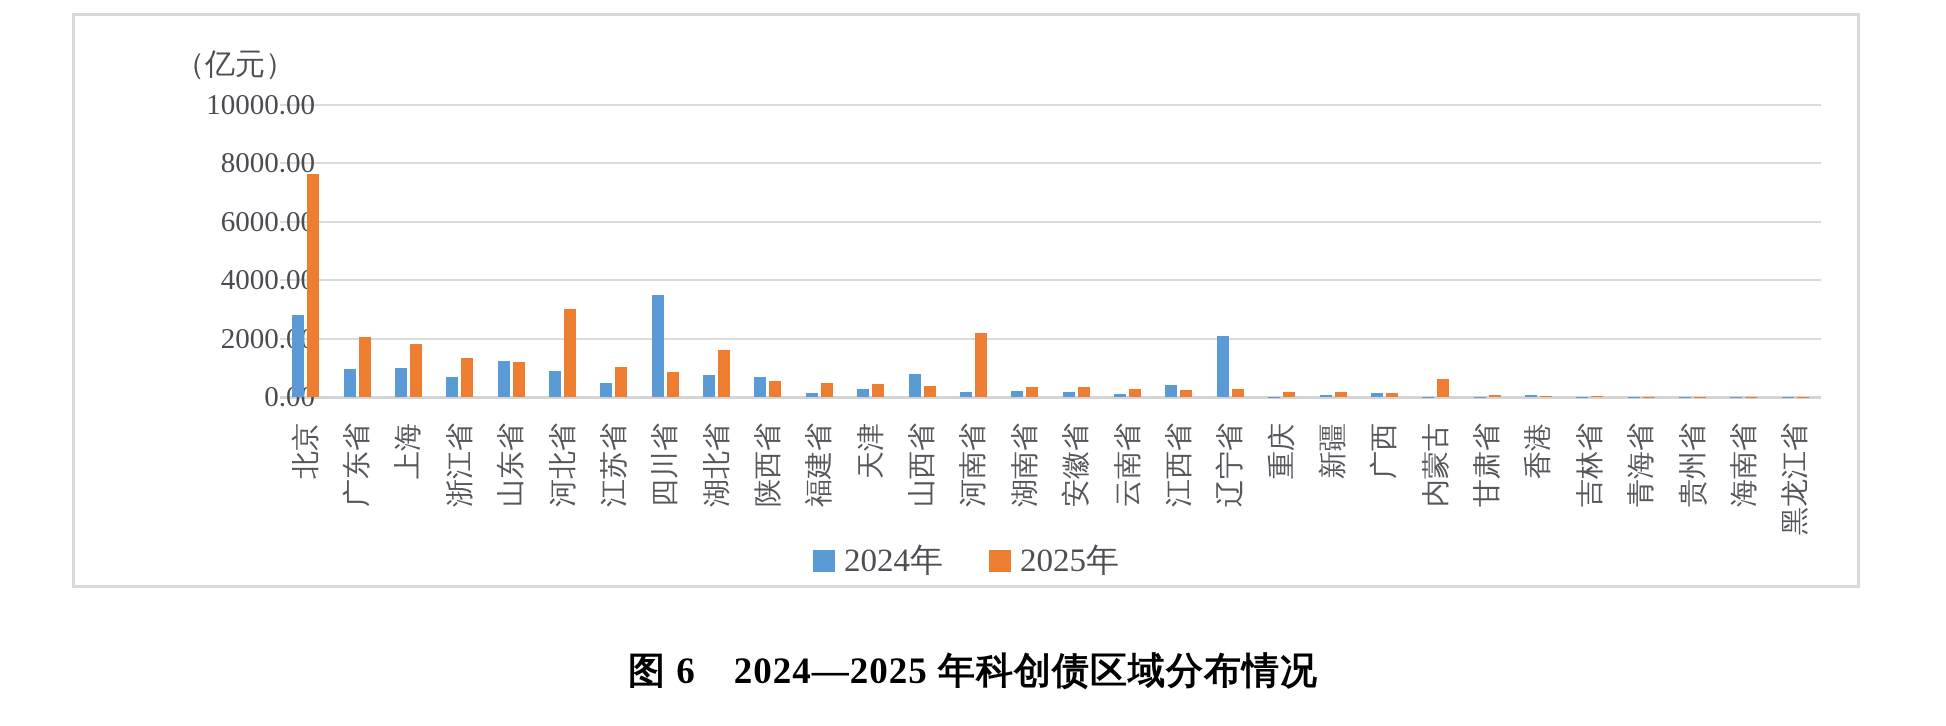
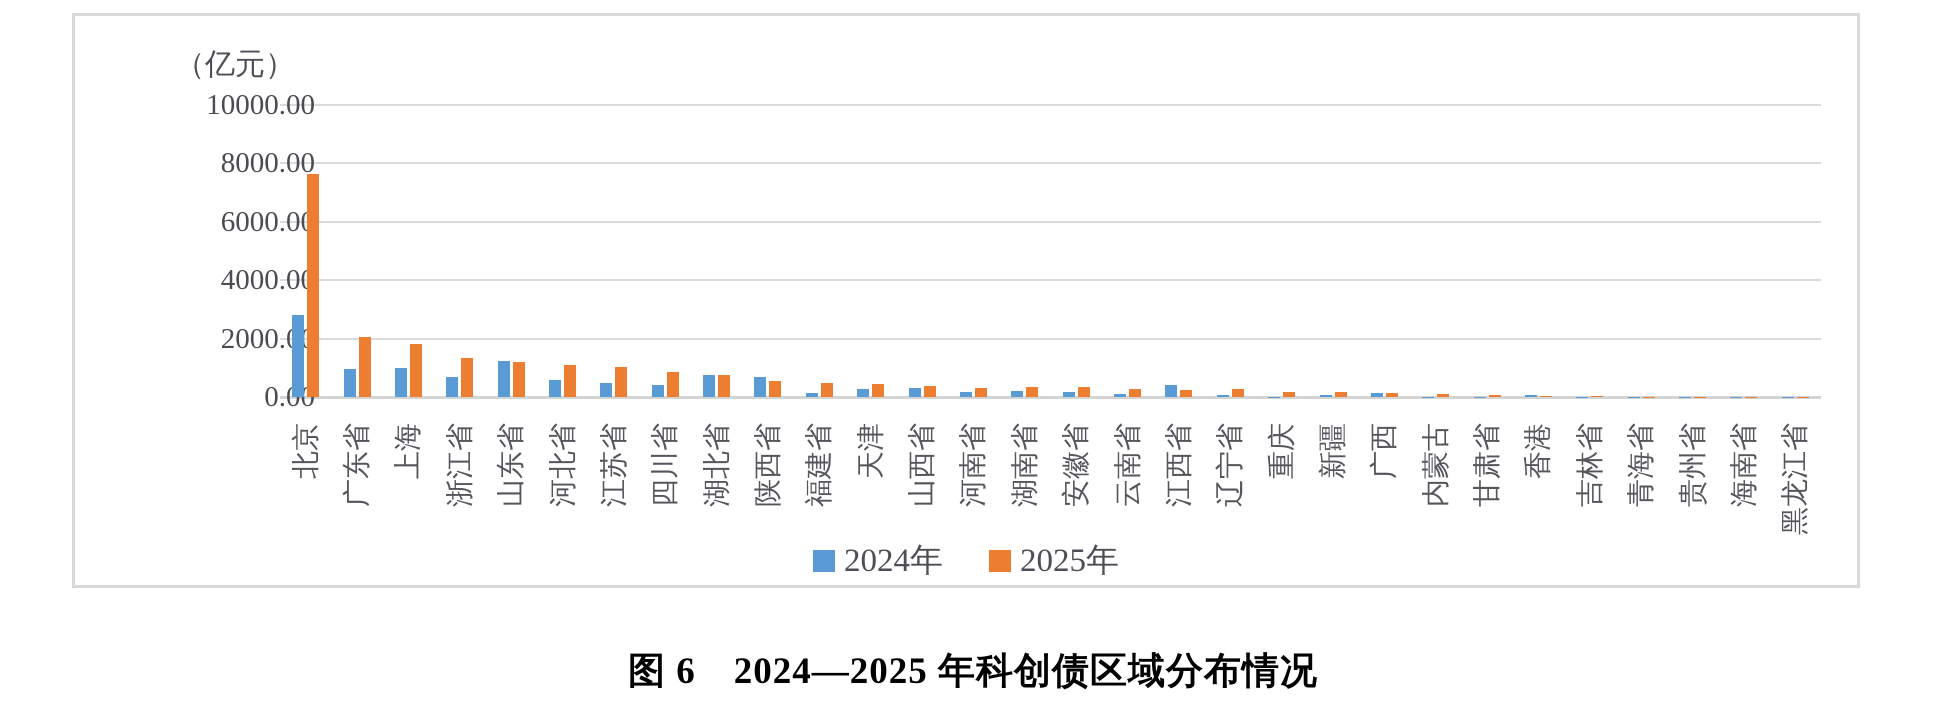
2024年/河北省: 900 -> 600
2025年/河北省: 3000 -> 1100
2024年/四川省: 3500 -> 400
2025年/湖北省: 1600 -> 800
2024年/山西省: 800 -> 300
2025年/河南省: 2200 -> 300
2024年/辽宁省: 2100 -> 100
2025年/内蒙古: 600 -> 100
